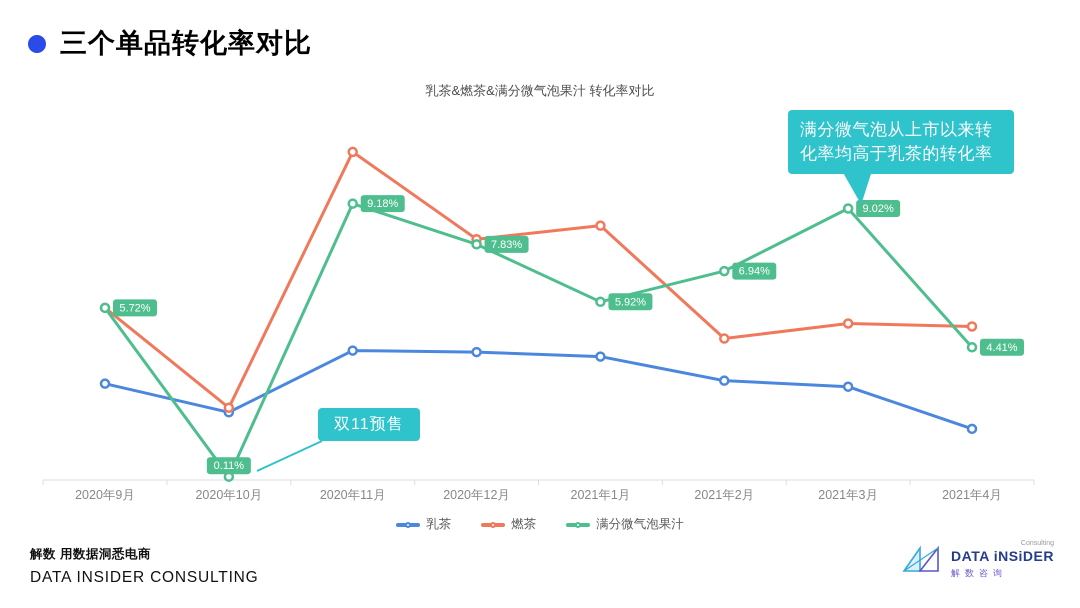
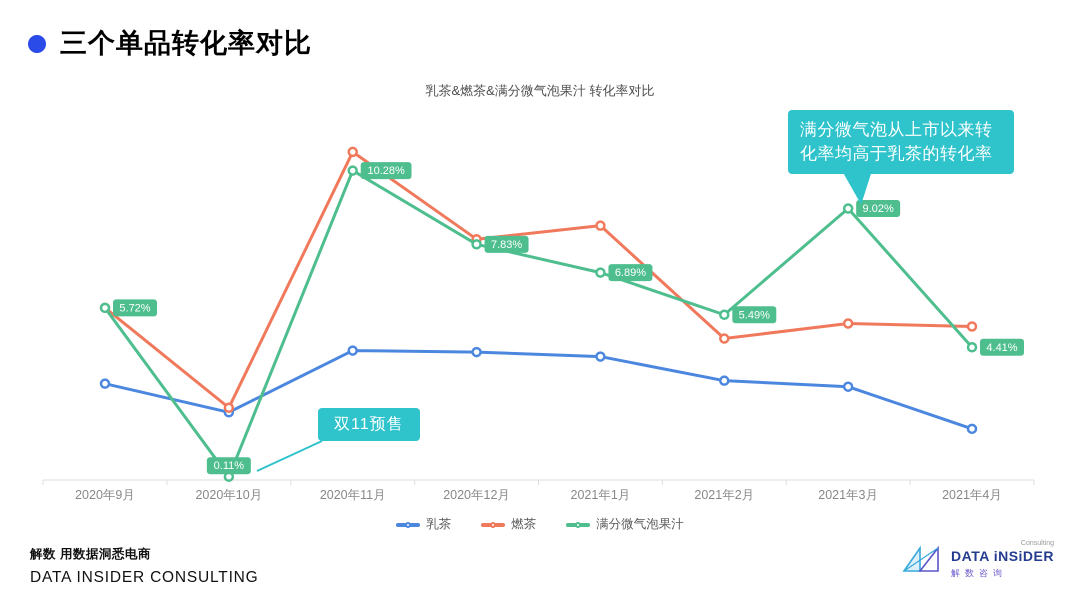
满分微气泡果汁/2020年11月: 9.18% -> 10.28%
满分微气泡果汁/2021年1月: 5.92% -> 6.89%
满分微气泡果汁/2021年2月: 6.94% -> 5.49%
